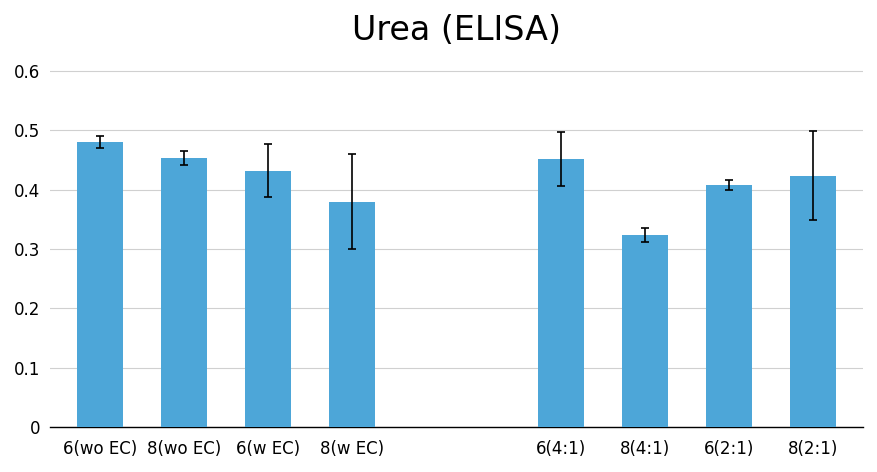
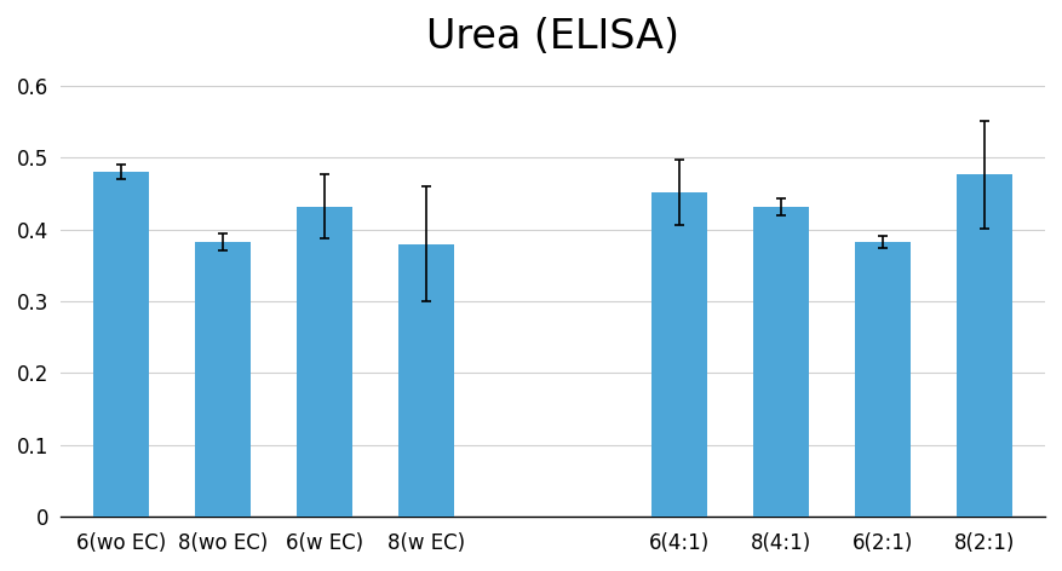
8(wo EC): 0.454 -> 0.383
8(4:1): 0.324 -> 0.432
6(2:1): 0.408 -> 0.383
8(2:1): 0.424 -> 0.477
